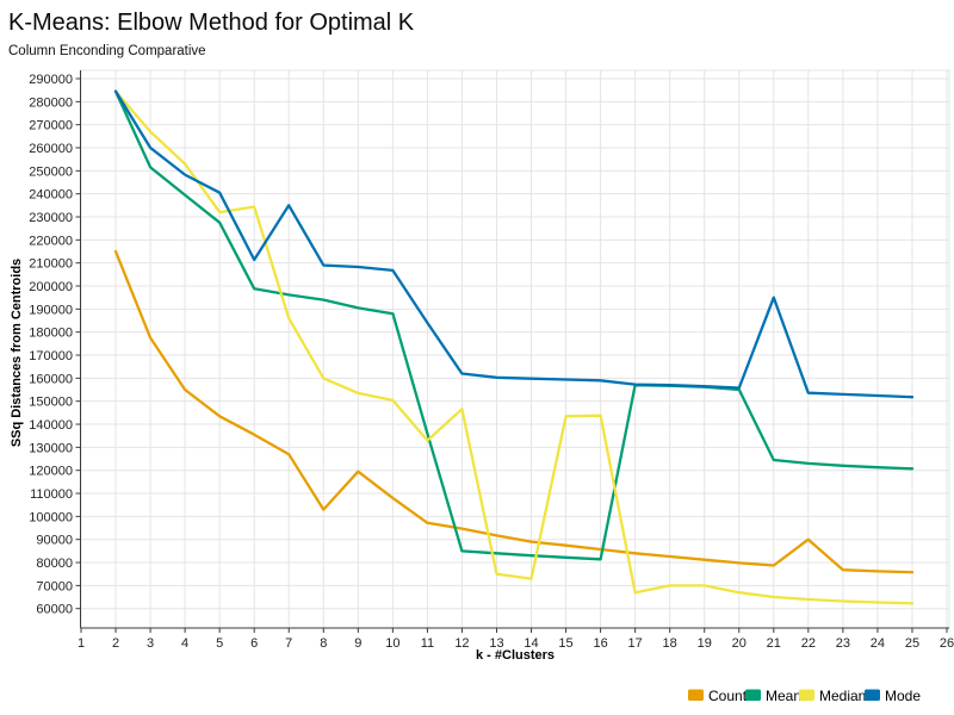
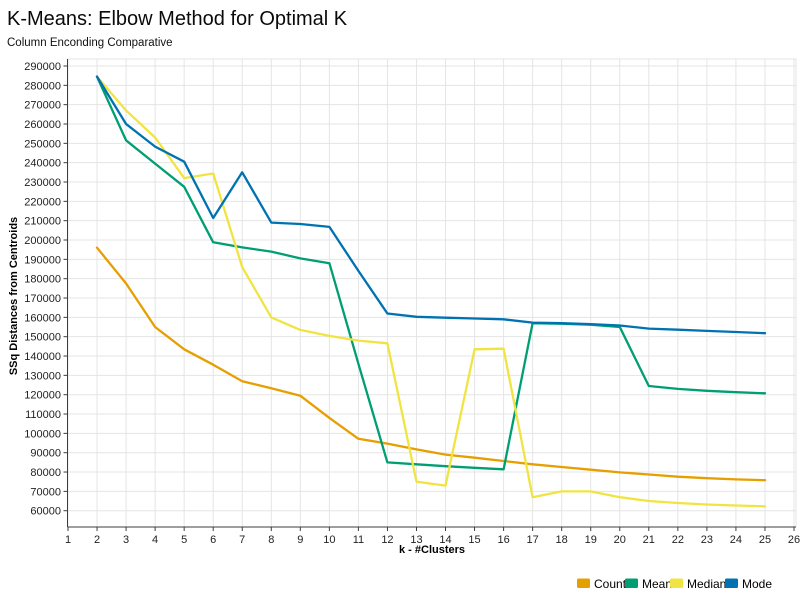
Count/2: 215000 -> 196000
Count/8: 103000 -> 123000
Median/11: 133000 -> 148000
Mode/21: 195000 -> 154000
Count/22: 90000 -> 78000
